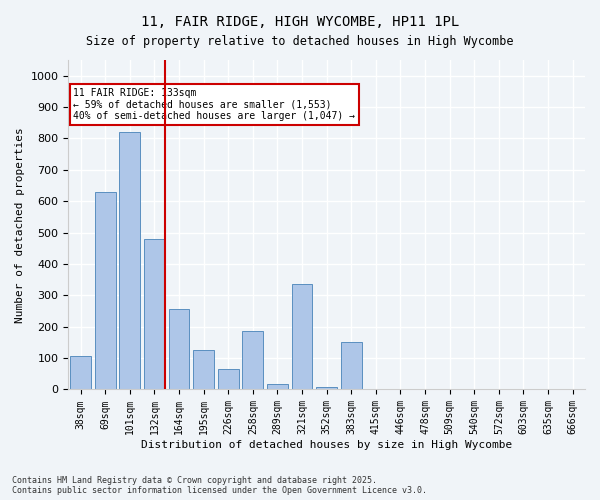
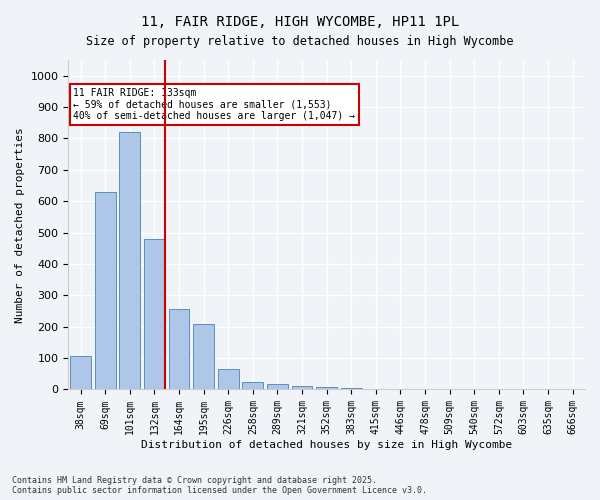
195sqm: 125 -> 208
258sqm: 185 -> 25
321sqm: 335 -> 10
383sqm: 150 -> 5
